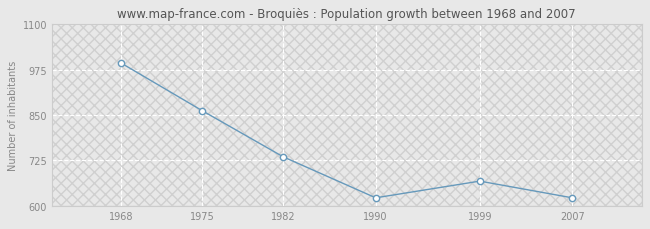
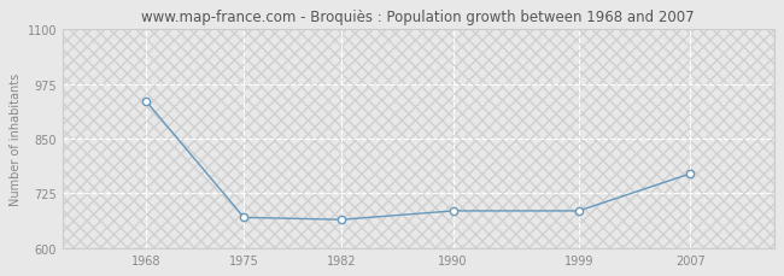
1968: 993 -> 935
1975: 862 -> 670
1982: 735 -> 665
1990: 622 -> 685
1999: 668 -> 685
2007: 622 -> 770
